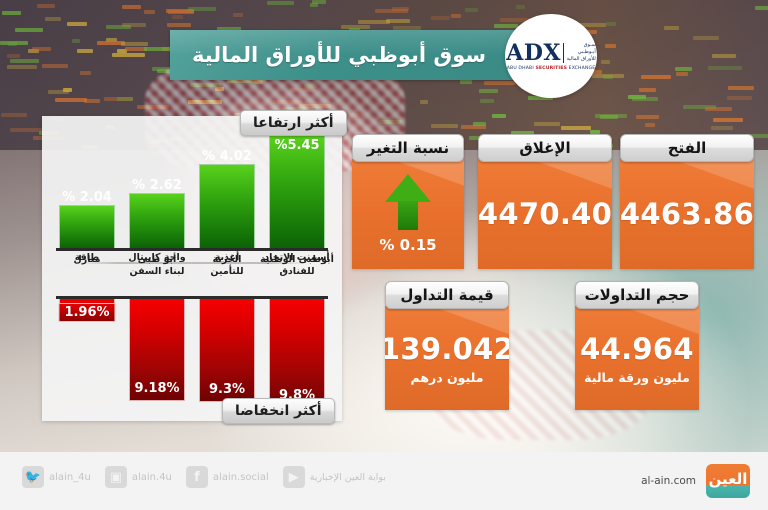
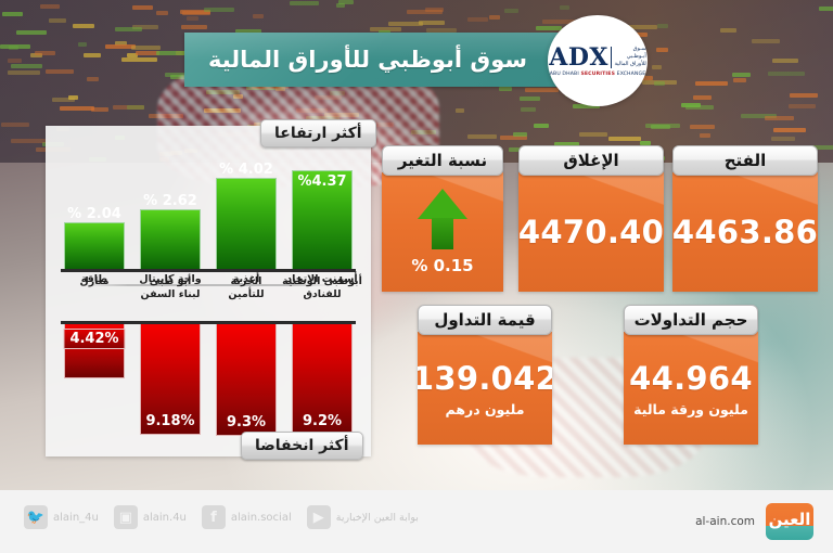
أكثر ارتفاعا/أسمنت الاتحاد: 5.45 -> 4.37
أكثر انخفاضا/منازل: 1.96% -> 4.42%
أكثر انخفاضا/أبوظبى الوطنية للفنادق: 9.8% -> 9.2%
